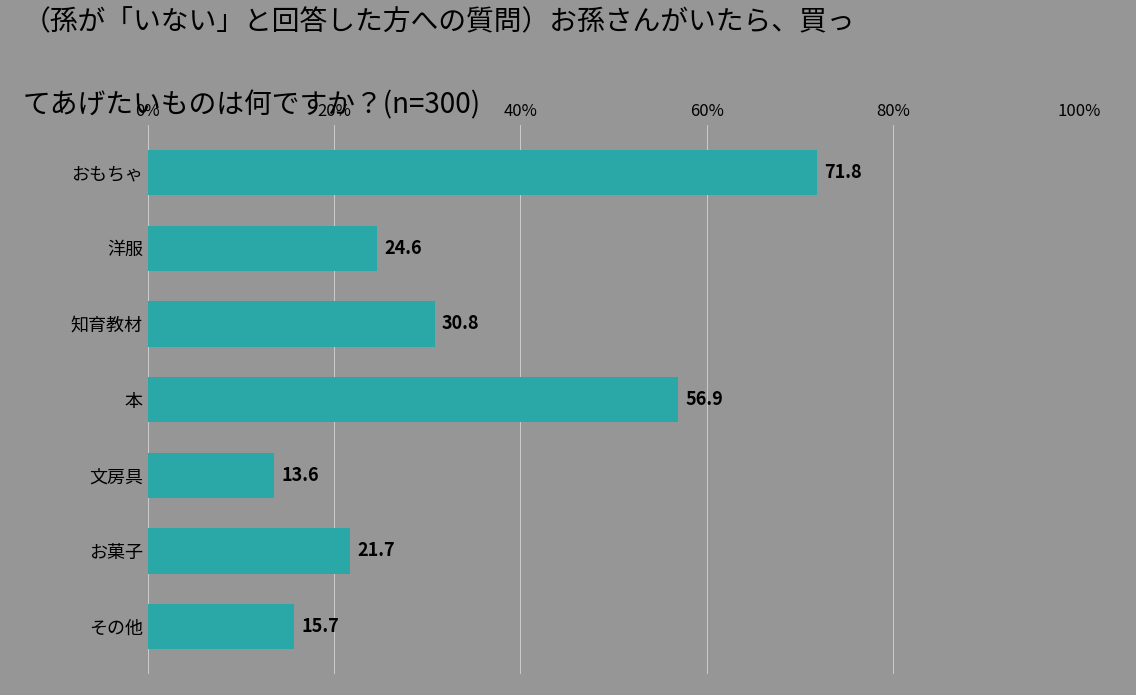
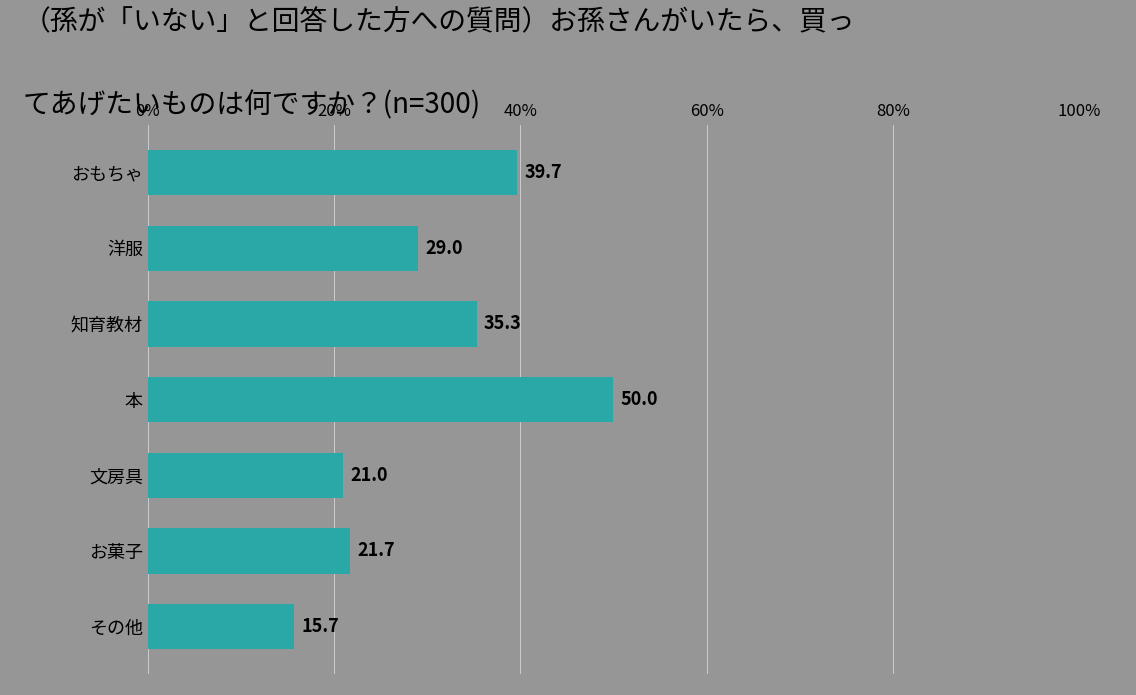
おもちゃ: 71.8 -> 39.7
洋服: 24.6 -> 29.0
知育教材: 30.8 -> 35.3
本: 56.9 -> 50.0
文房具: 13.6 -> 21.0
